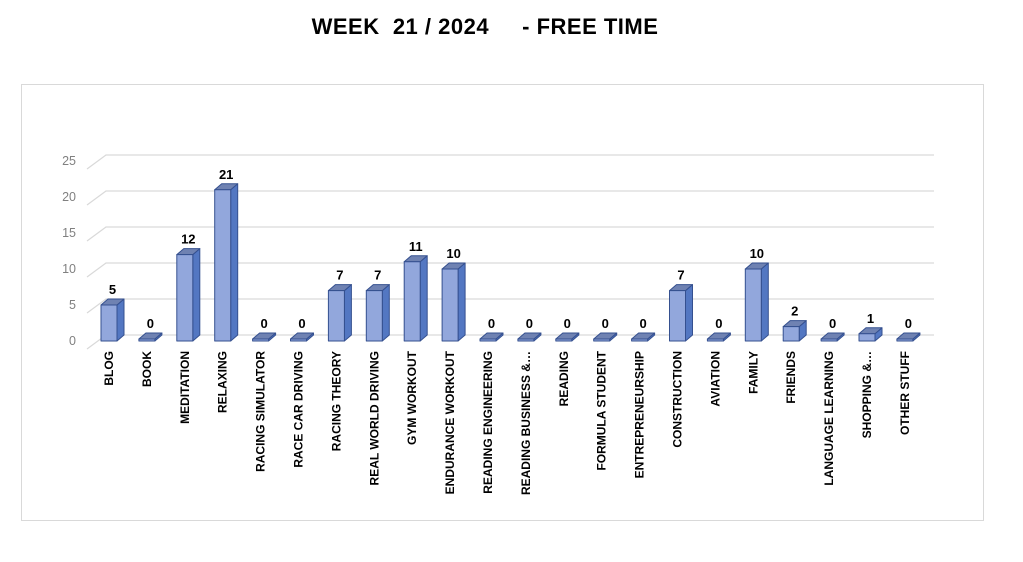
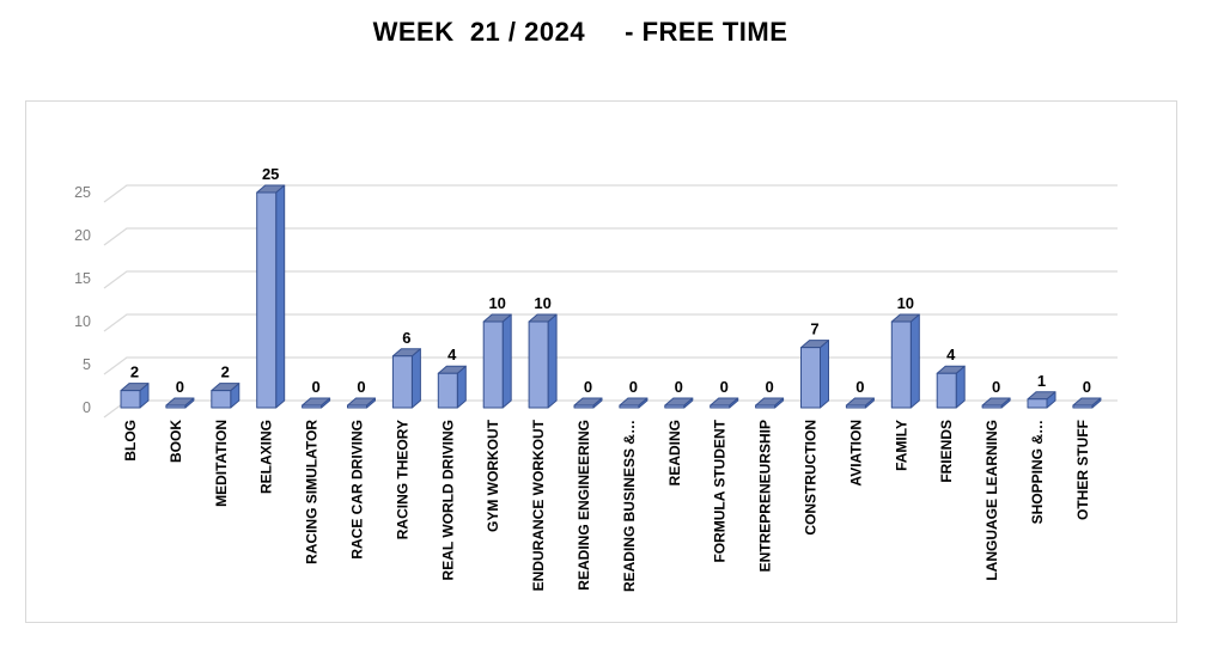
BLOG: 5 -> 2
MEDITATION: 12 -> 2
RELAXING: 21 -> 25
RACING THEORY: 7 -> 6
REAL WORLD DRIVING: 7 -> 4
GYM WORKOUT: 11 -> 10
FRIENDS: 2 -> 4
